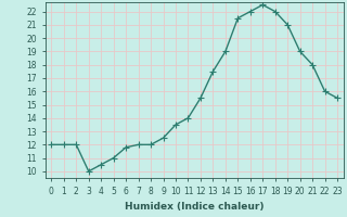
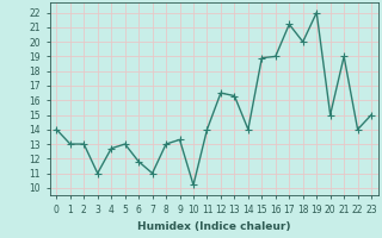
0: 12.0 -> 14.0
1: 12.0 -> 13.0
2: 12.0 -> 13.0
3: 10.0 -> 11.0
4: 10.5 -> 12.7
5: 11.0 -> 13.0
7: 12.0 -> 11.0
8: 12.0 -> 13.0
9: 12.5 -> 13.3
10: 13.5 -> 10.2
12: 15.5 -> 16.5
13: 17.5 -> 16.3
14: 19.0 -> 14.0
15: 21.5 -> 18.9
16: 22.0 -> 19.0
17: 22.5 -> 21.2
18: 22.0 -> 20.0
19: 21.0 -> 22.0
20: 19.0 -> 15.0
21: 18.0 -> 19.0
22: 16.0 -> 14.0
23: 15.5 -> 15.0
